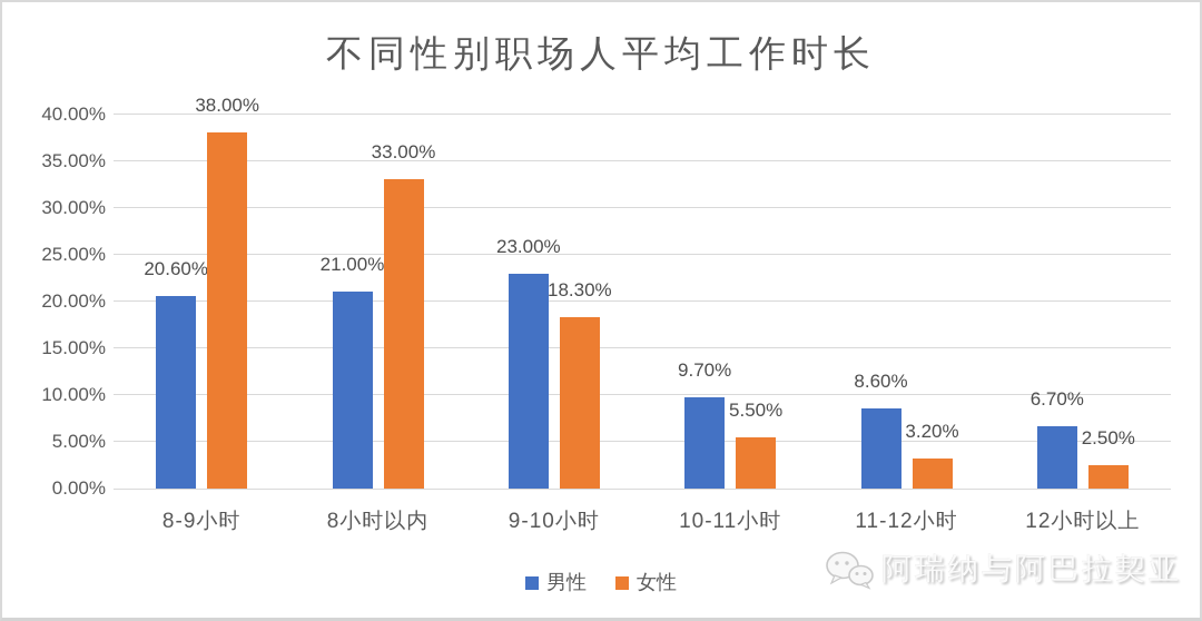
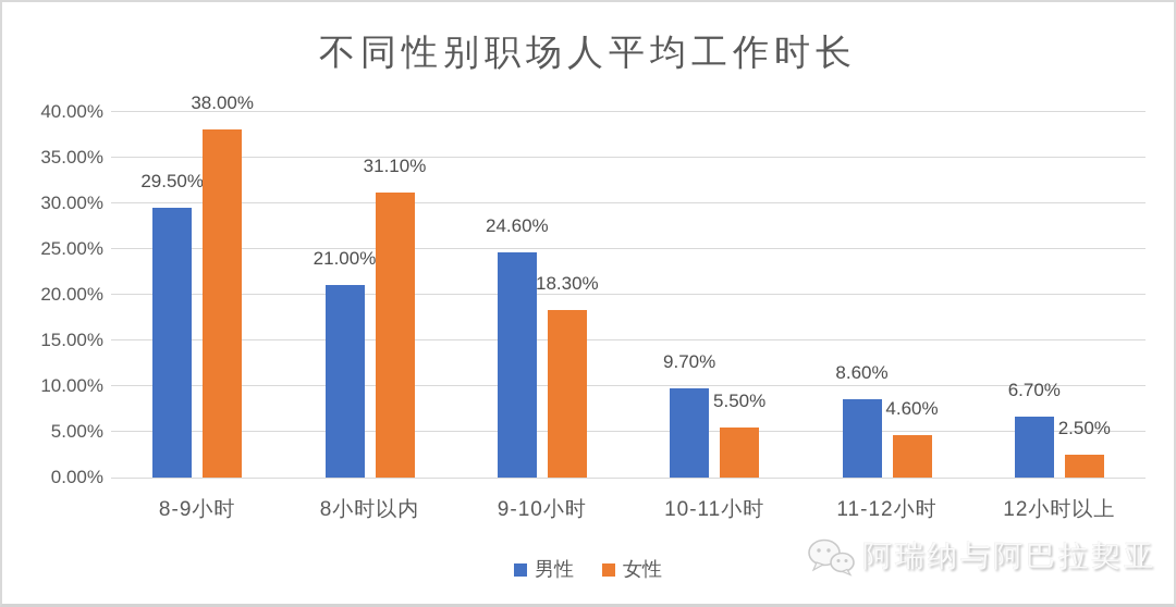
男性/8-9小时: 20.60% -> 29.50%
女性/8小时以内: 33.00% -> 31.10%
男性/9-10小时: 23.00% -> 24.60%
女性/11-12小时: 3.20% -> 4.60%
